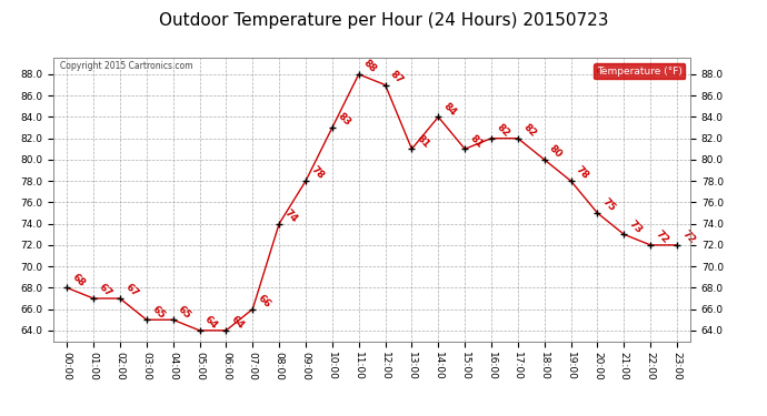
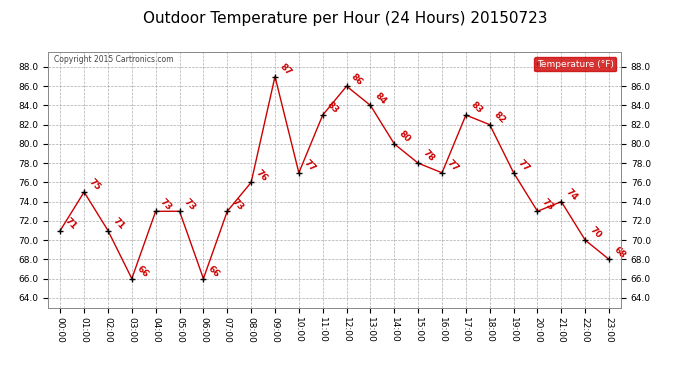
00:00: 68 -> 71
01:00: 67 -> 75
02:00: 67 -> 71
03:00: 65 -> 66
04:00: 65 -> 73
05:00: 64 -> 73
06:00: 64 -> 66
07:00: 66 -> 73
08:00: 74 -> 76
09:00: 78 -> 87
10:00: 83 -> 77
11:00: 88 -> 83
12:00: 87 -> 86
13:00: 81 -> 84
14:00: 84 -> 80
15:00: 81 -> 78
16:00: 82 -> 77
17:00: 82 -> 83
18:00: 80 -> 82
19:00: 78 -> 77
20:00: 75 -> 73
21:00: 73 -> 74
22:00: 72 -> 70
23:00: 72 -> 68
